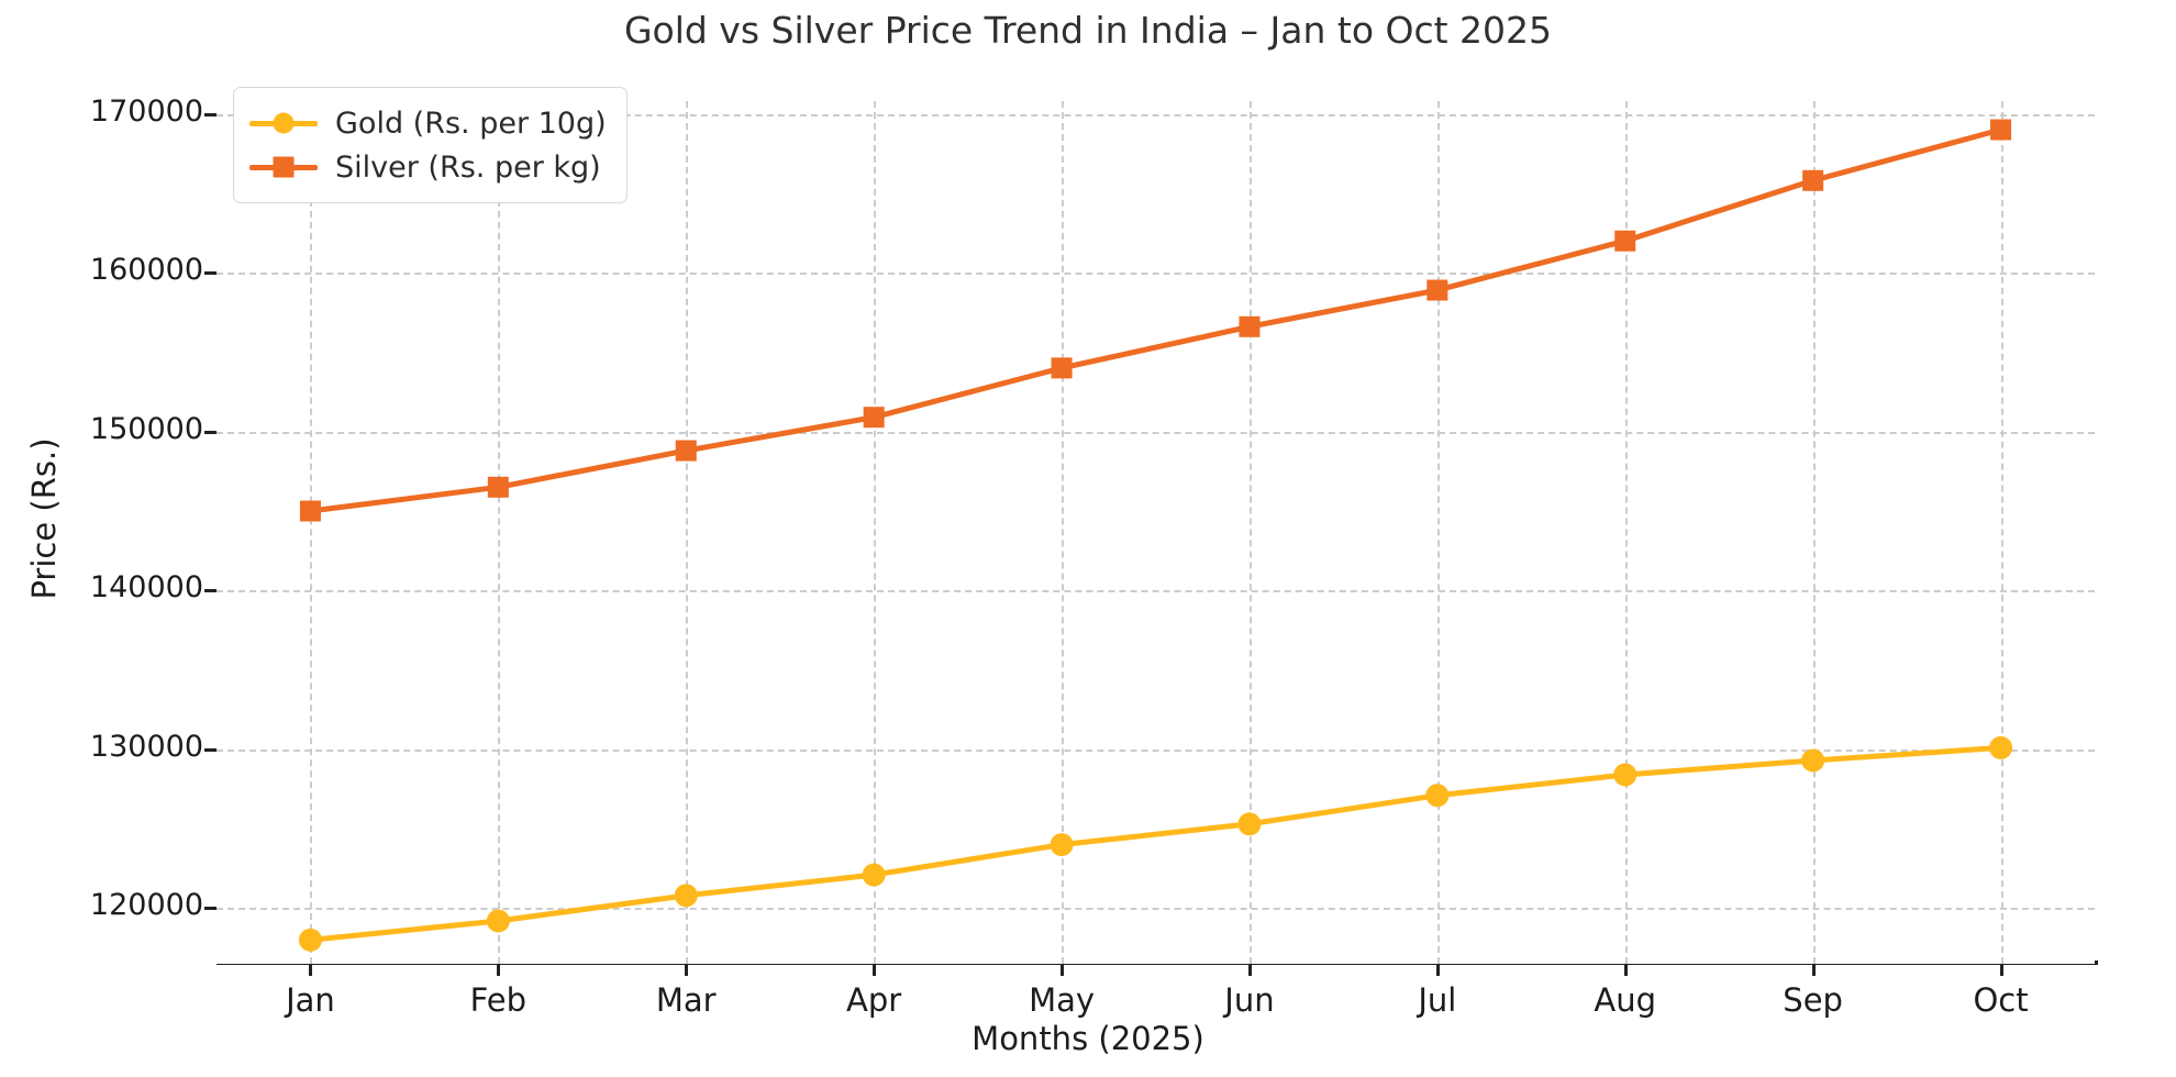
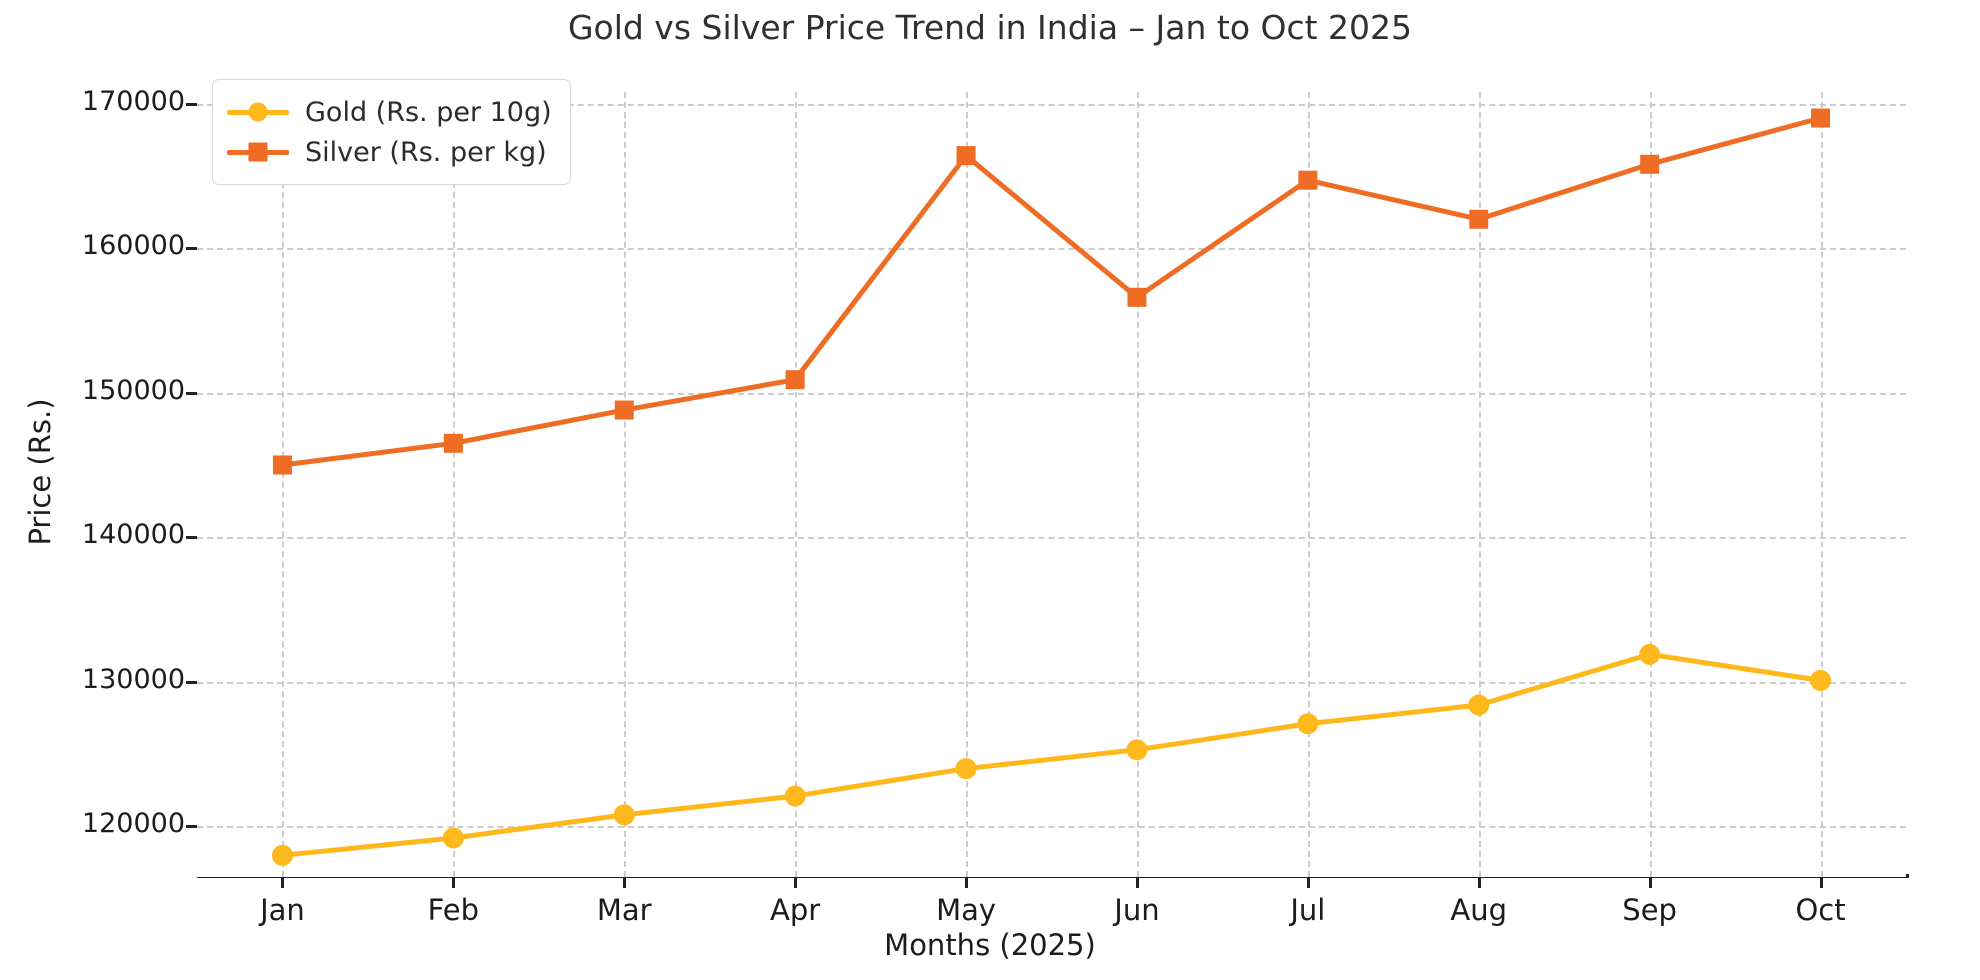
Silver (Rs. per kg)/May: 154000 -> 166400
Silver (Rs. per kg)/Jul: 158900 -> 164700
Gold (Rs. per 10g)/Sep: 129300 -> 131900
